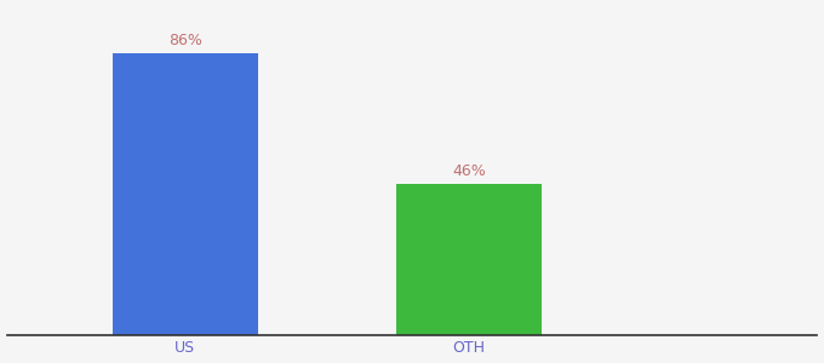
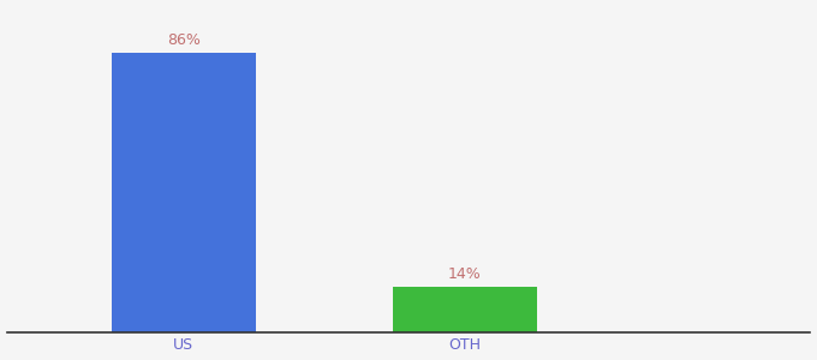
OTH: 46% -> 14%
